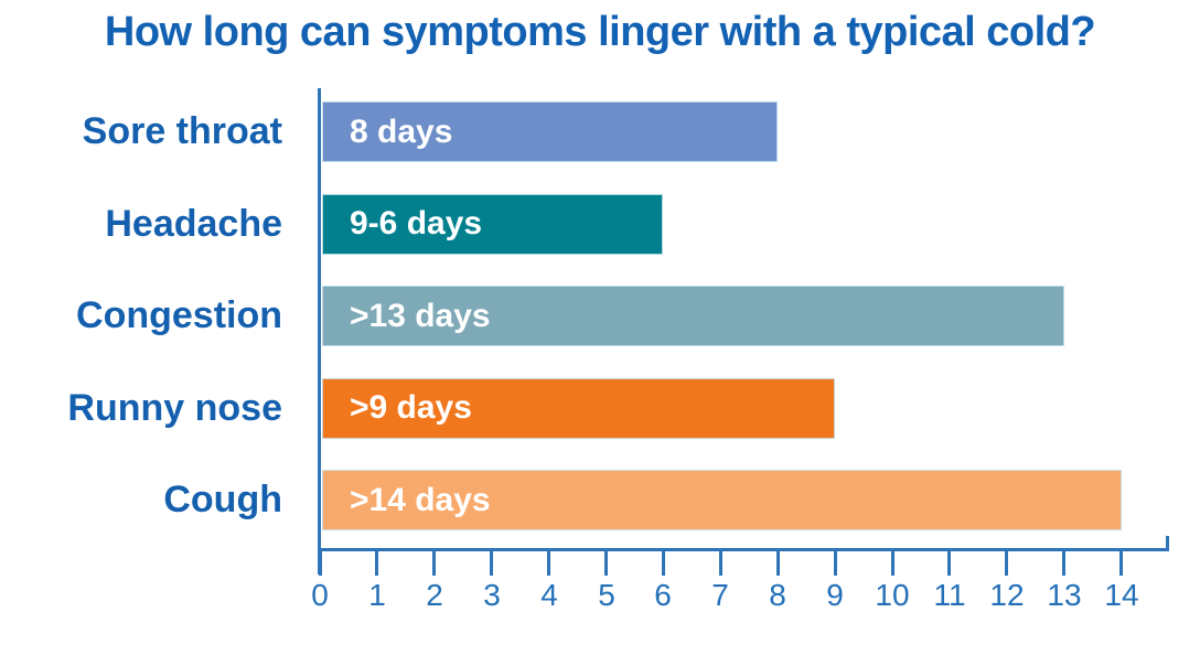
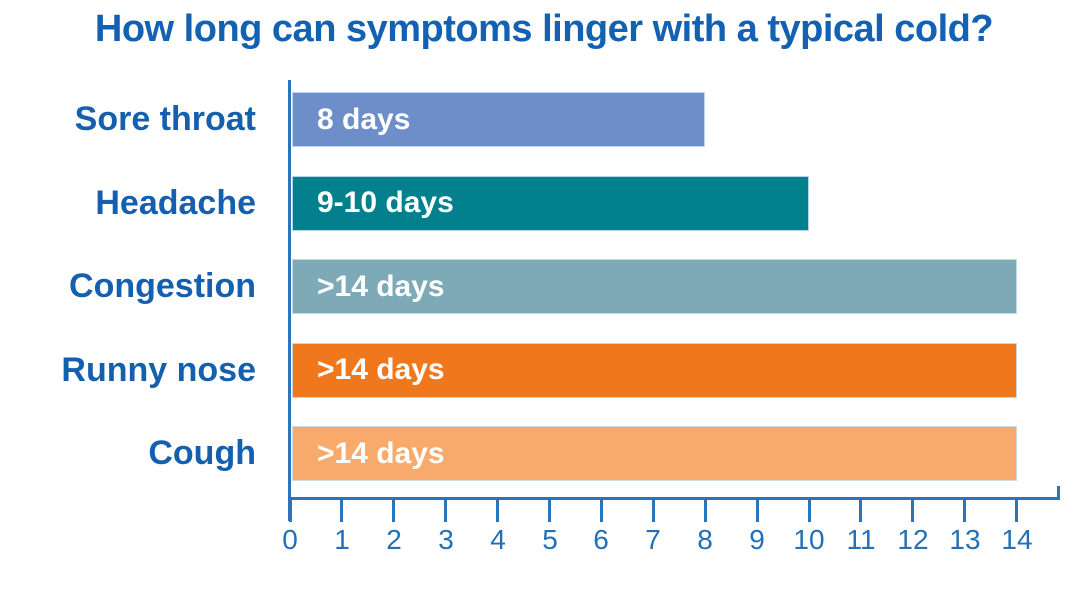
Headache: 6 -> 10
Congestion: 13 -> 14
Runny nose: 9 -> 14
